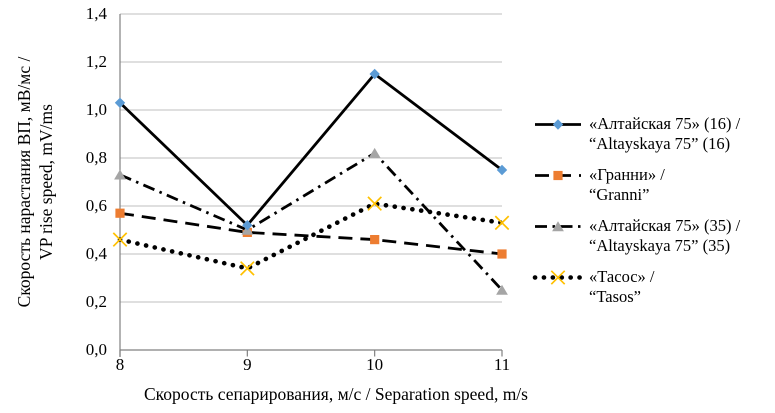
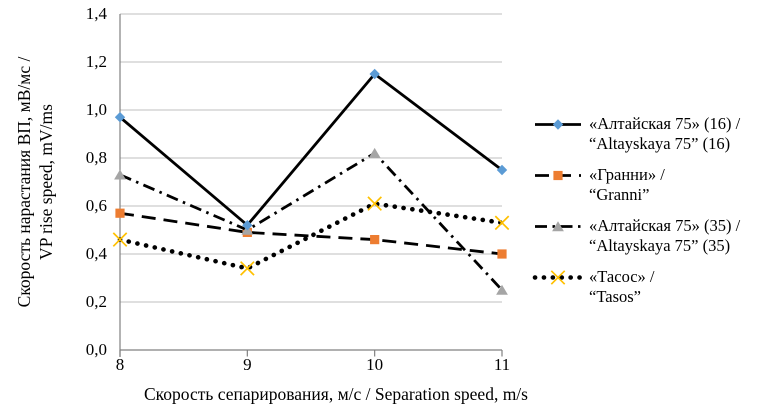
«Алтайская 75» (16) / “Altayskaya 75” (16)/8: 1,03 -> 0,97
